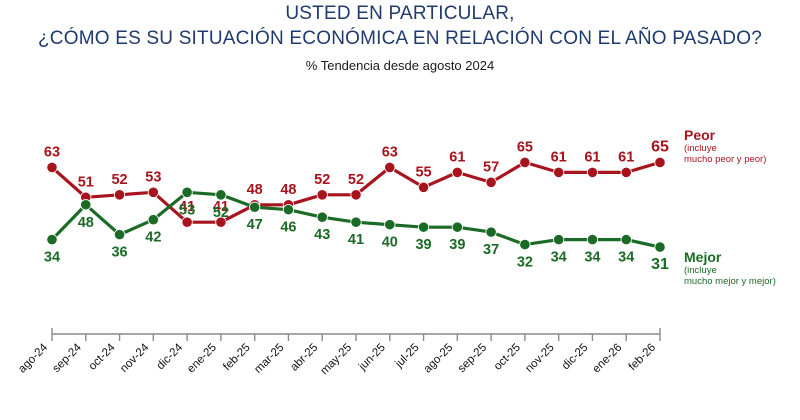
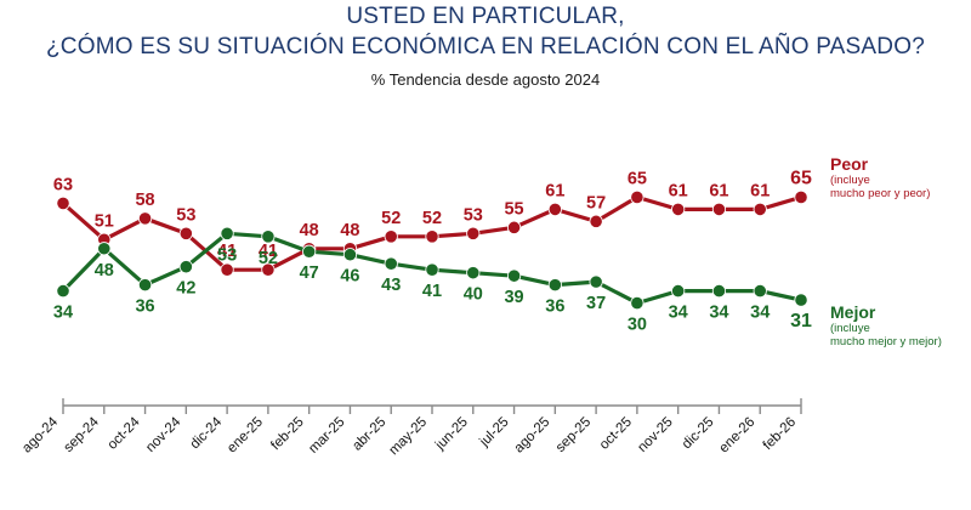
Peor/oct-24: 52 -> 58
Peor/jun-25: 63 -> 53
Mejor/ago-25: 39 -> 36
Mejor/oct-25: 32 -> 30
